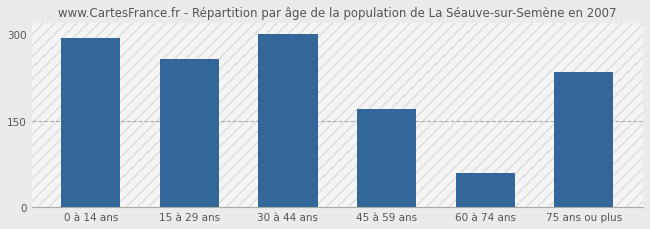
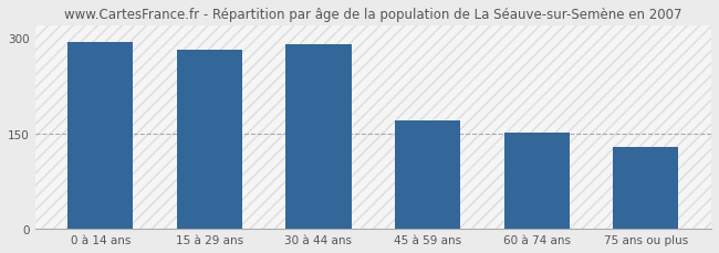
15 à 29 ans: 258 -> 281
30 à 44 ans: 300 -> 290
60 à 74 ans: 60 -> 152
75 ans ou plus: 234 -> 128
